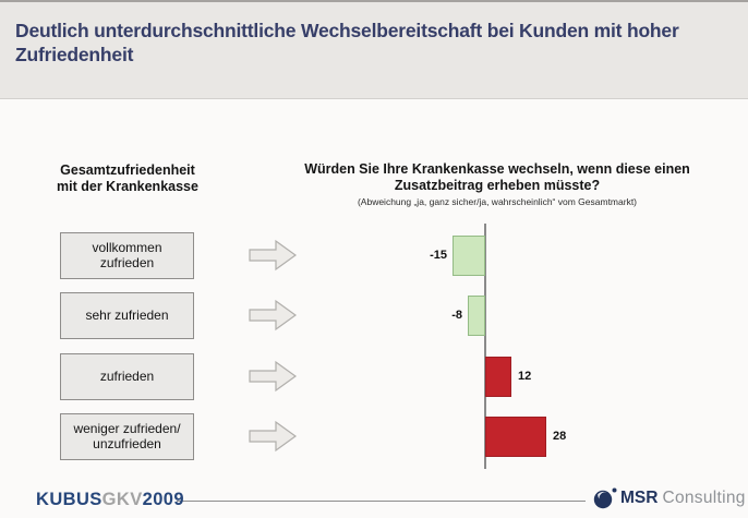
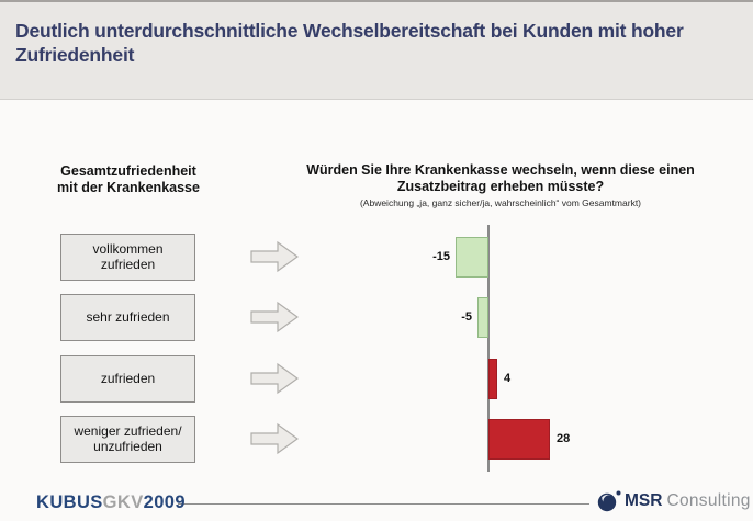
sehr zufrieden: -8 -> -5
zufrieden: 12 -> 4
